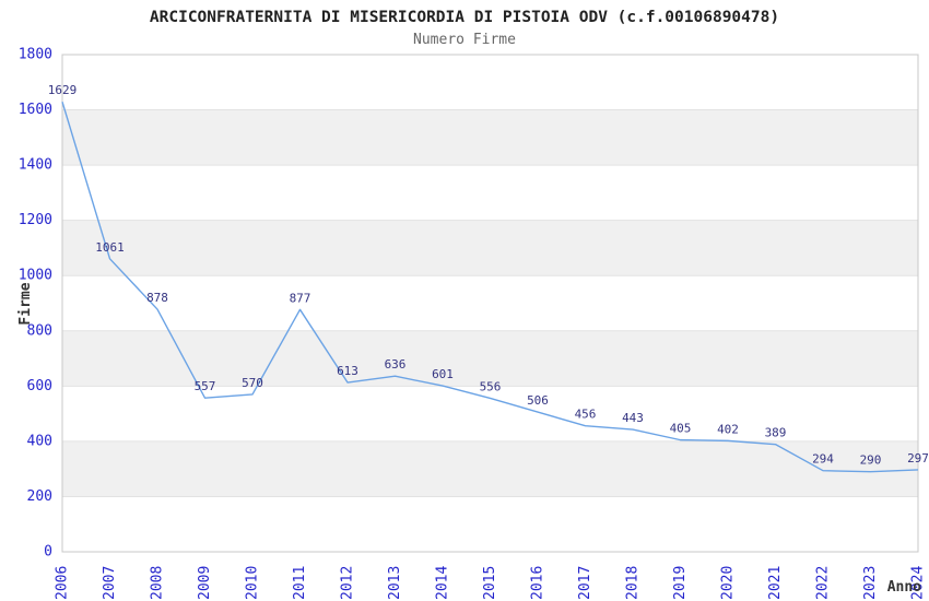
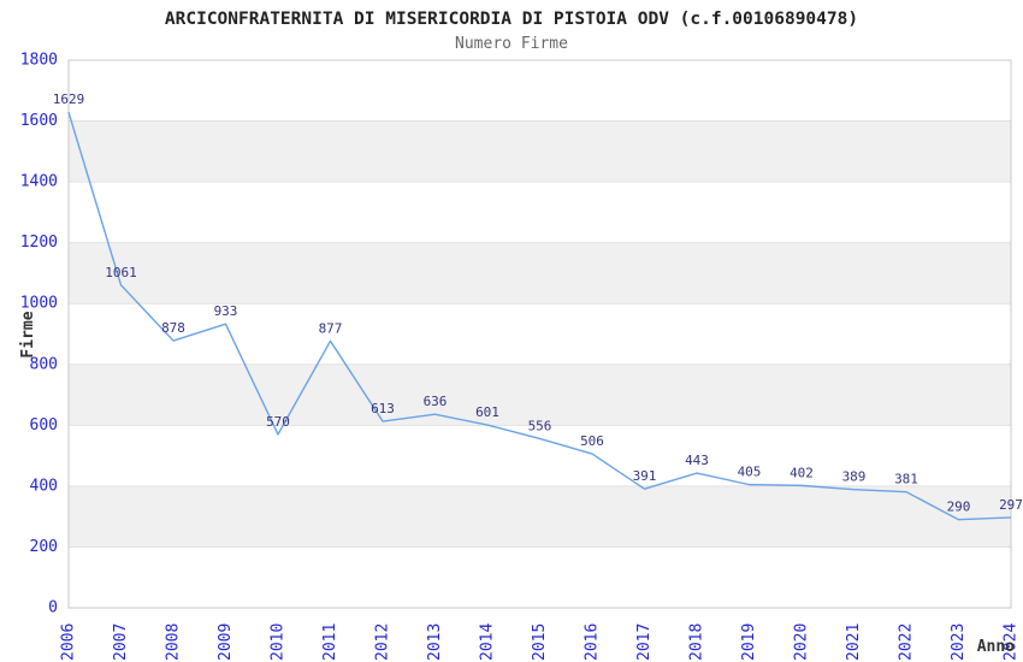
2009: 557 -> 933
2017: 456 -> 391
2022: 294 -> 381
